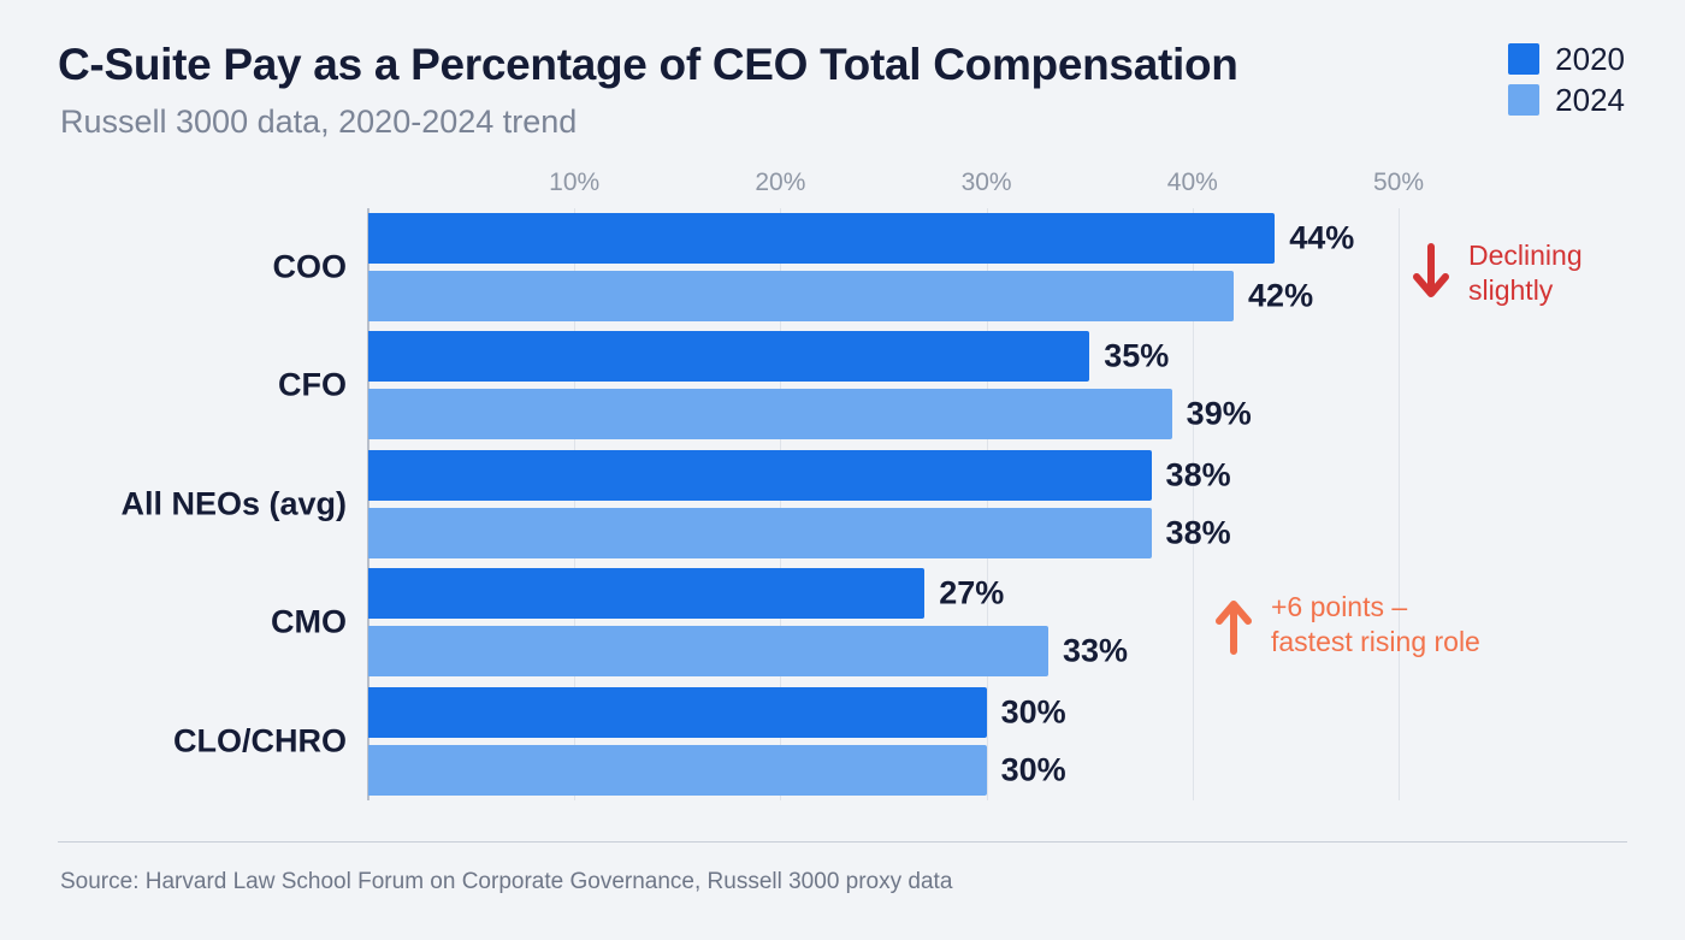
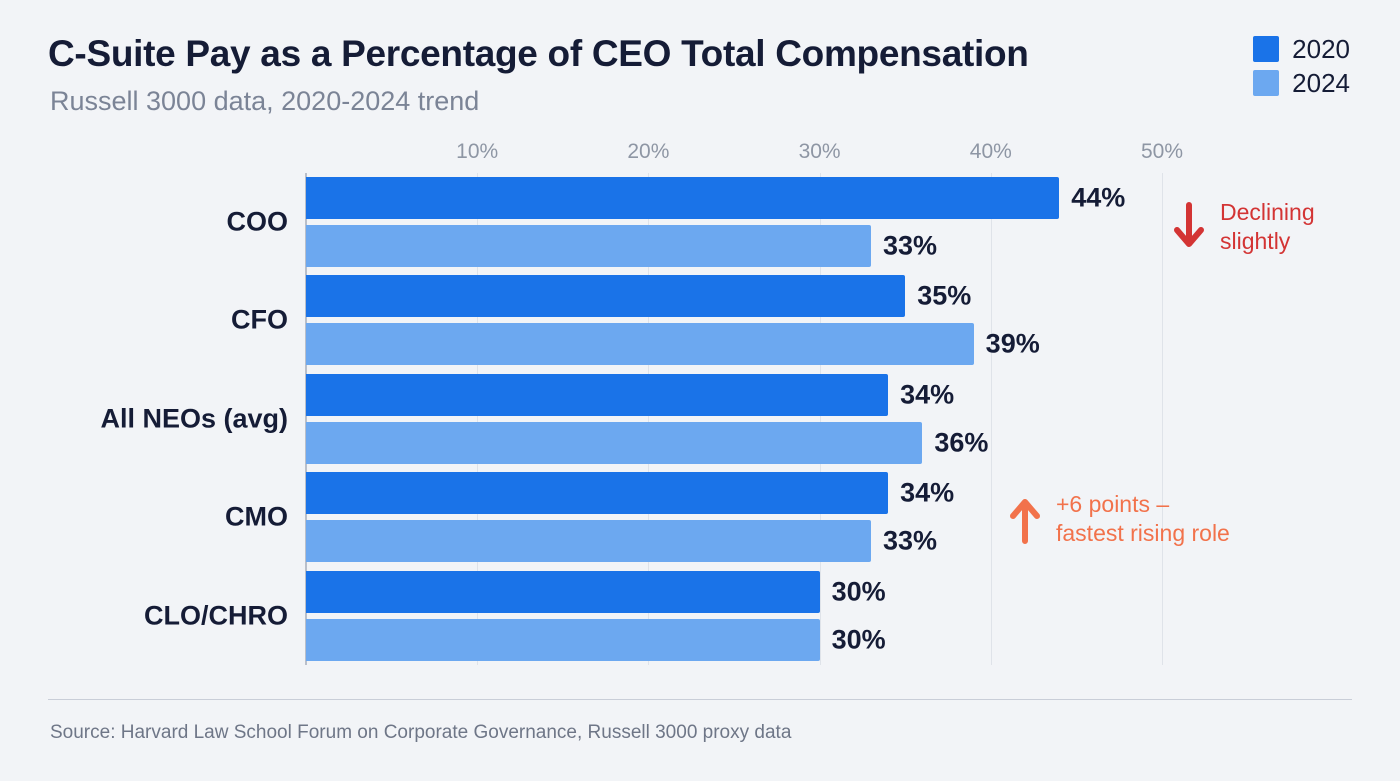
2024/COO: 42% -> 33%
2020/All NEOs (avg): 38% -> 34%
2024/All NEOs (avg): 38% -> 36%
2020/CMO: 27% -> 34%
